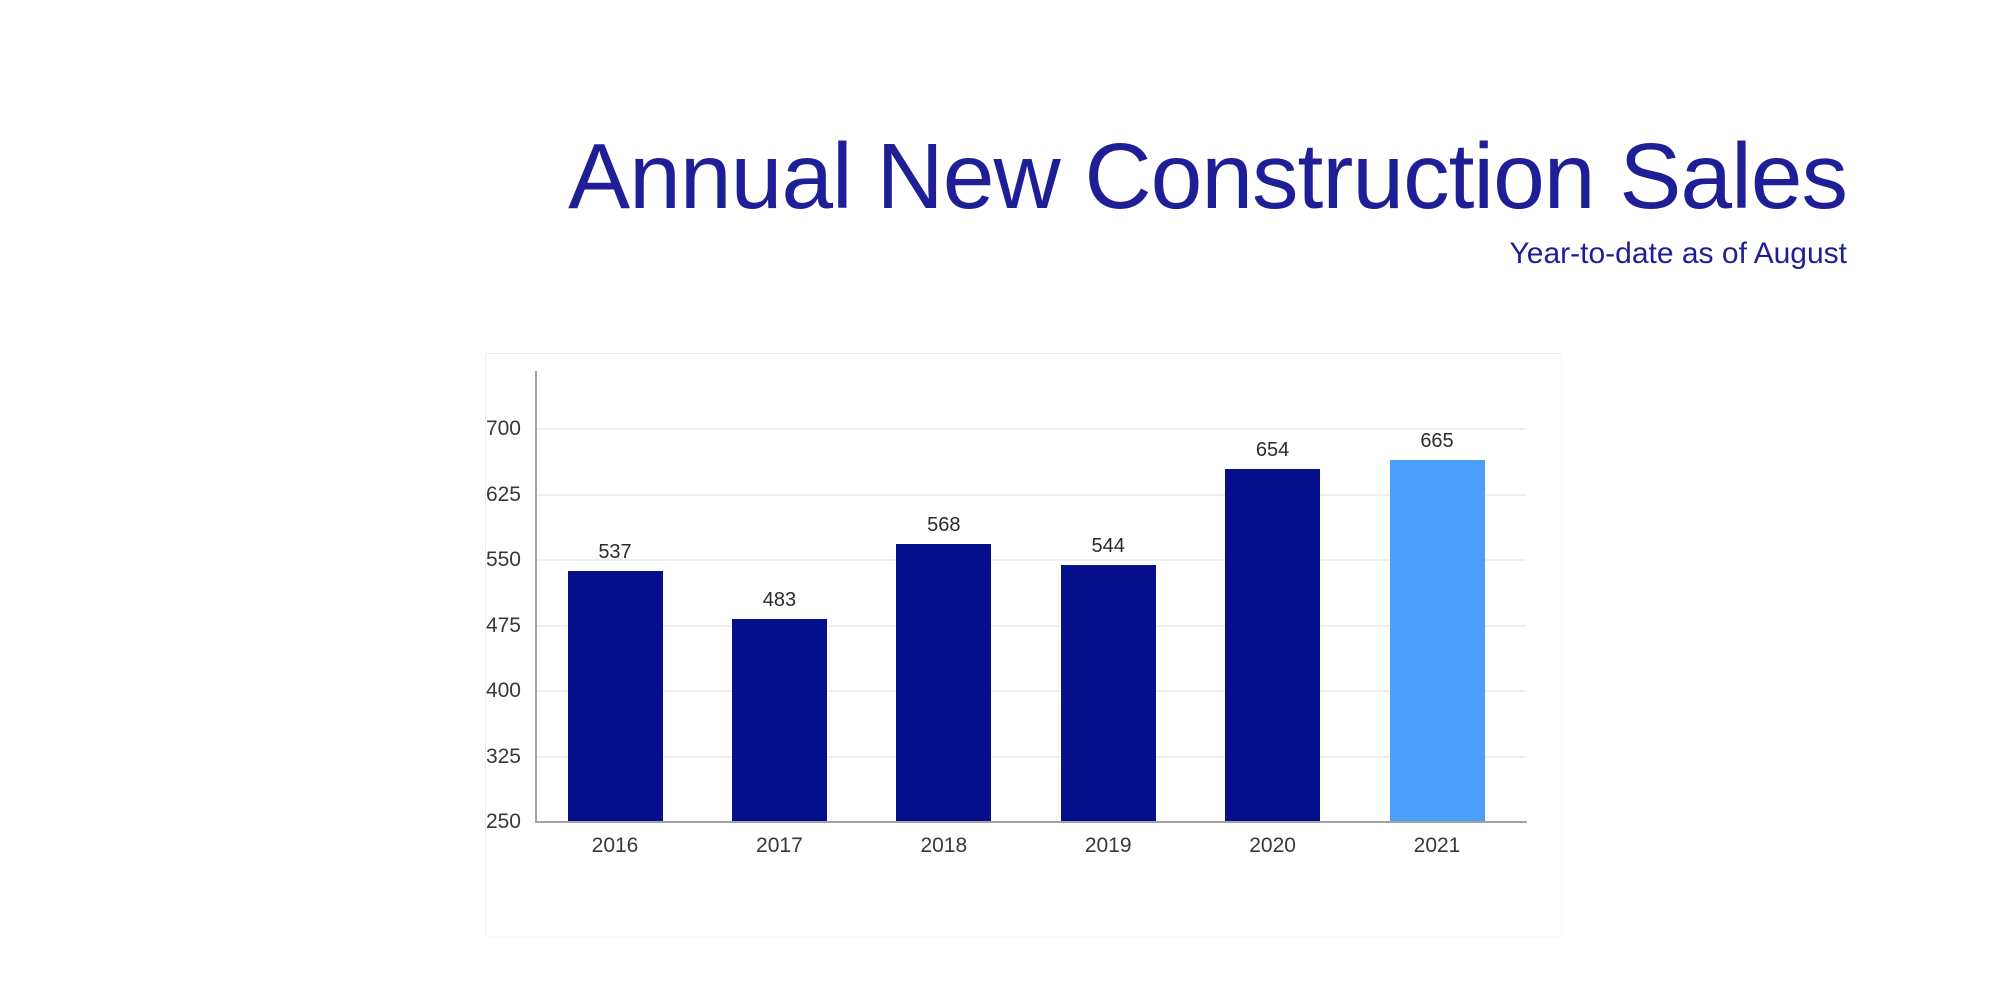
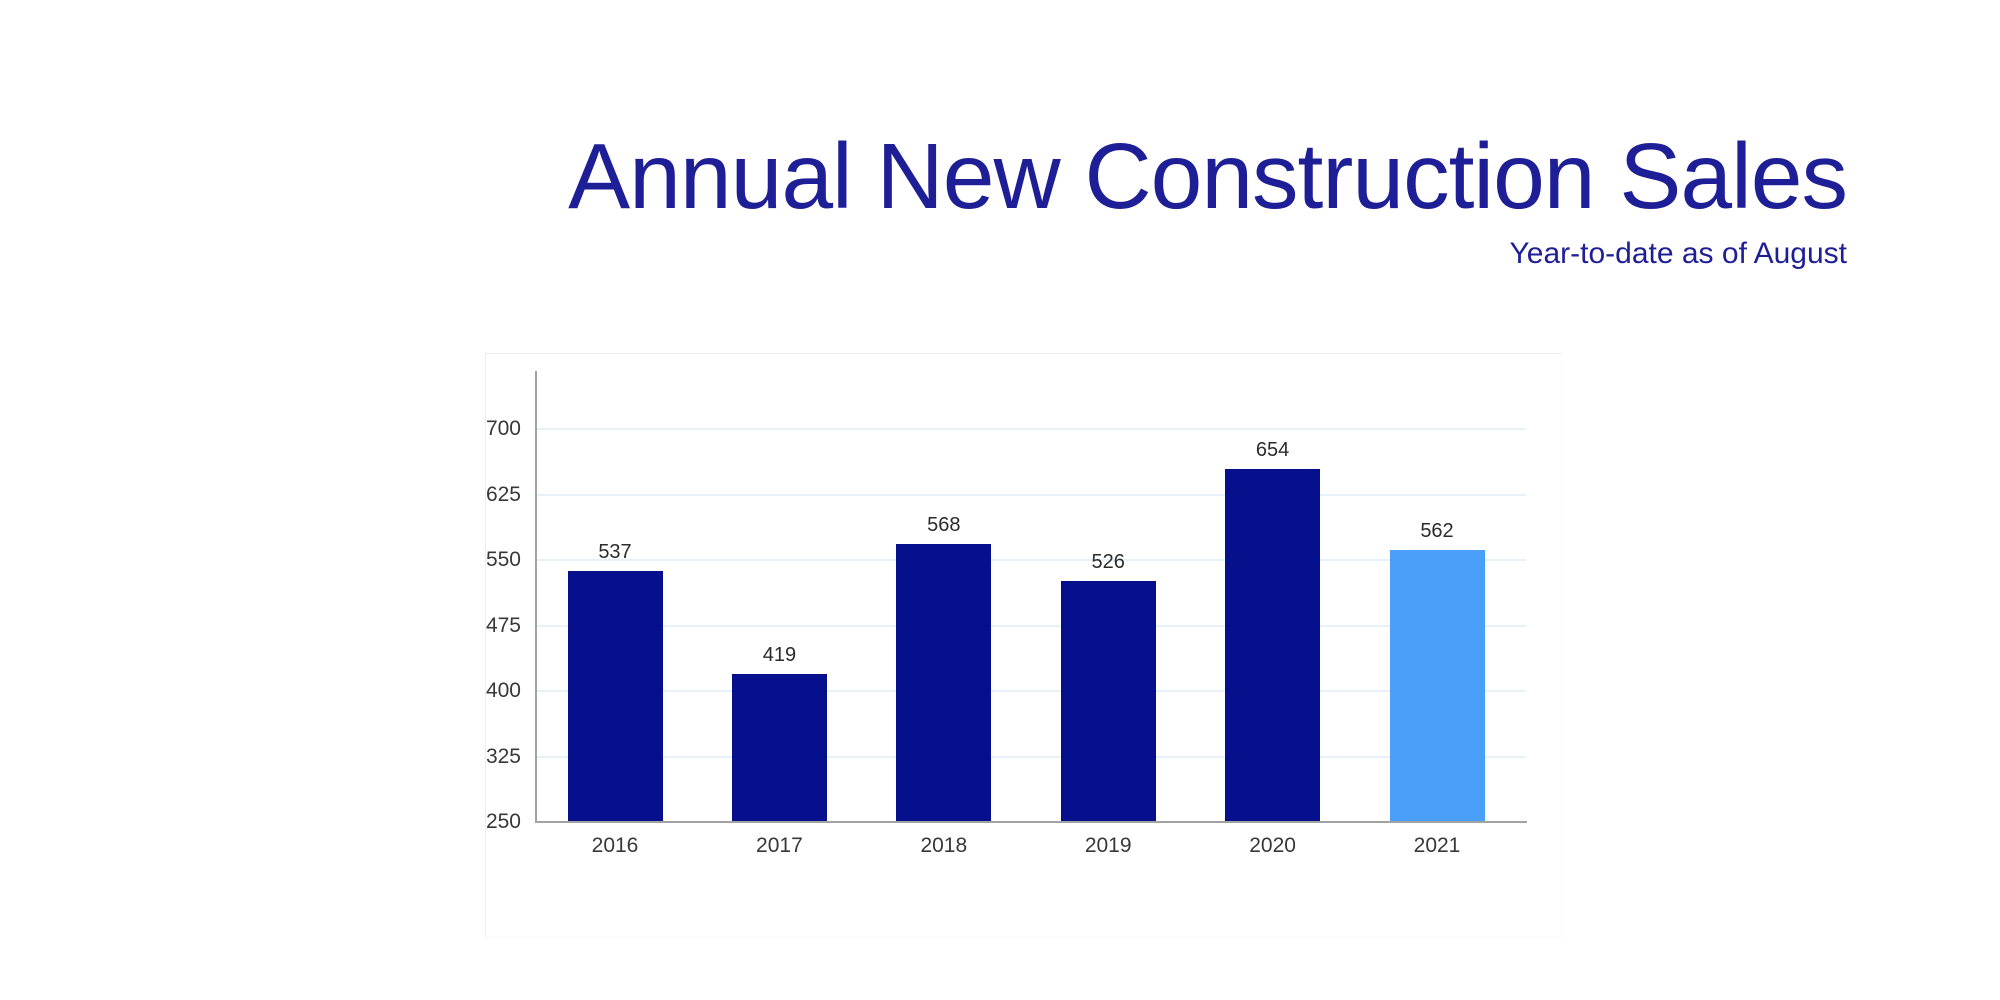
2017: 483 -> 419
2019: 544 -> 526
2021: 665 -> 562
